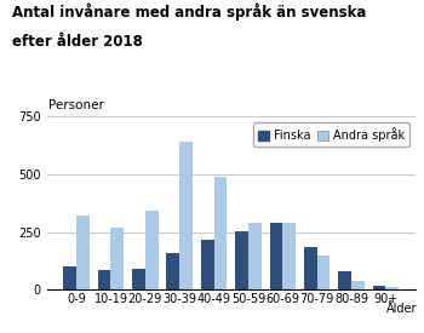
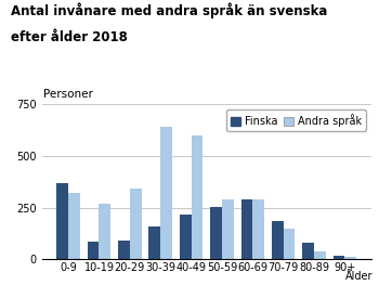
Finska/0-9: 100 -> 370
Andra språk/40-49: 490 -> 600
